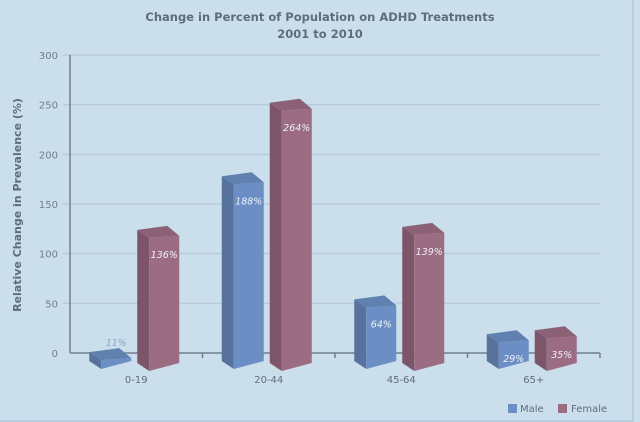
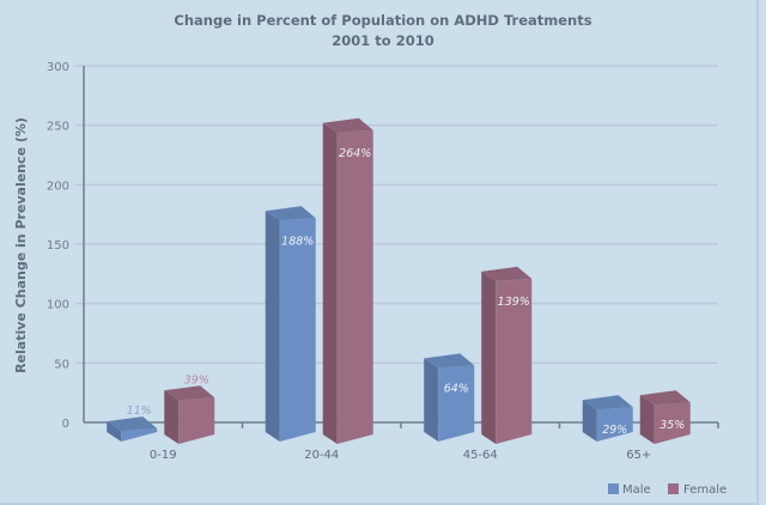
Female/0-19: 136% -> 39%
